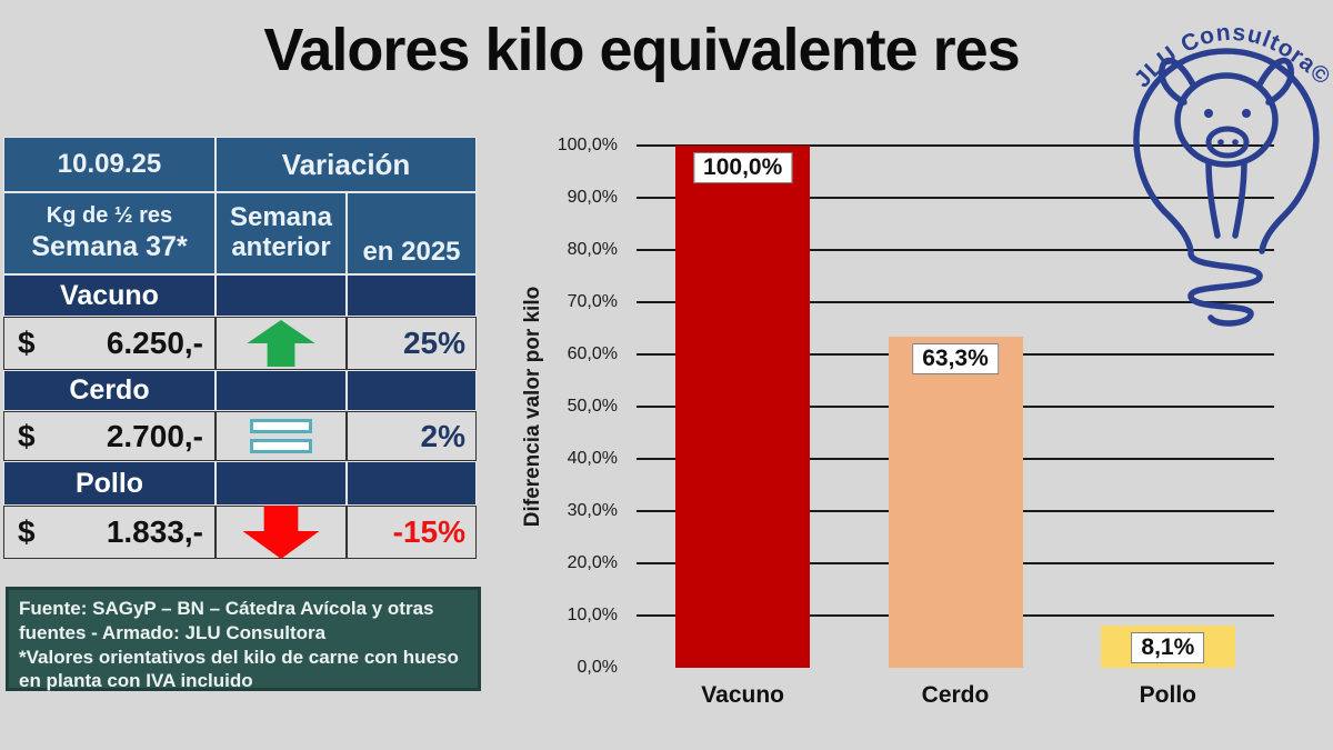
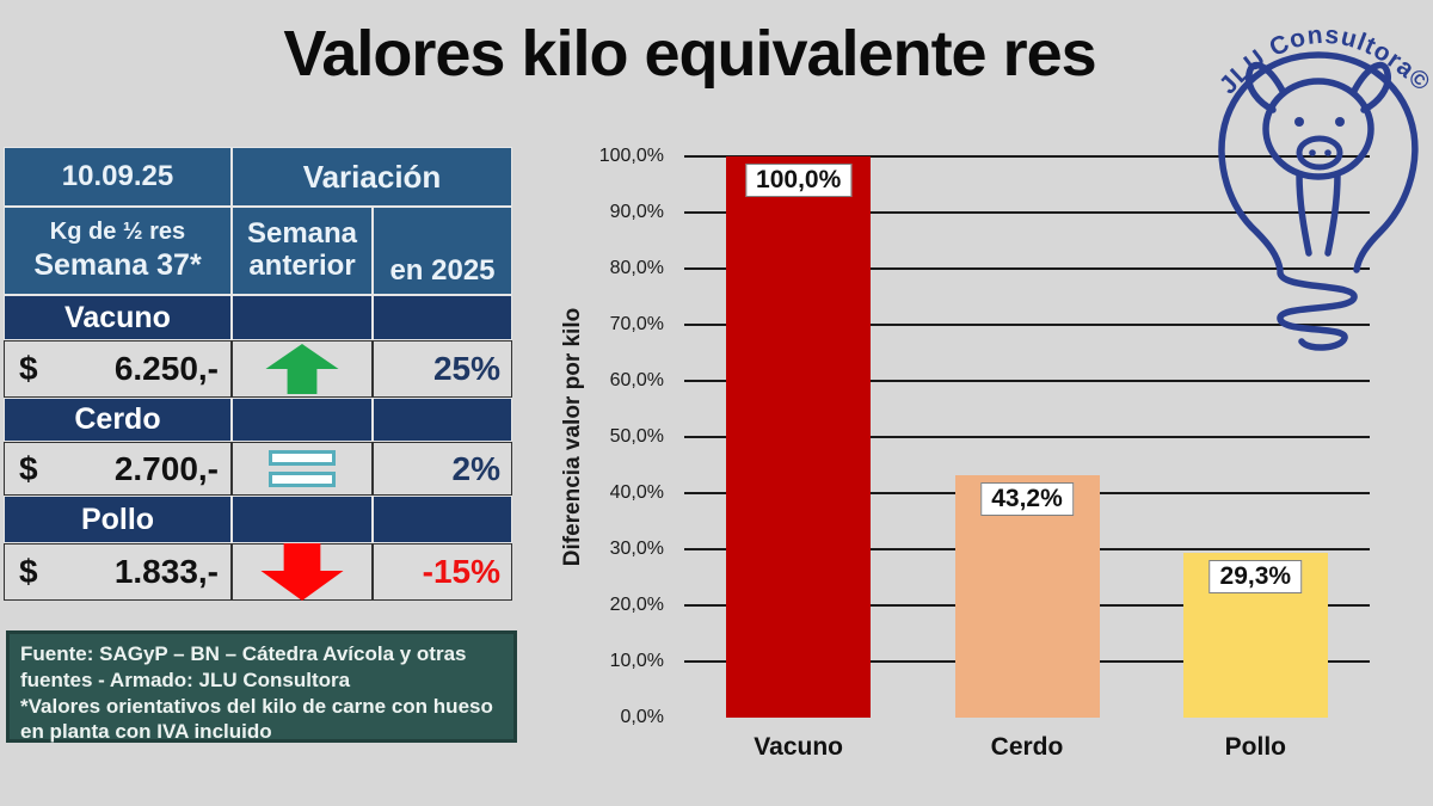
Cerdo: 63,3% -> 43,2%
Pollo: 8,1% -> 29,3%
